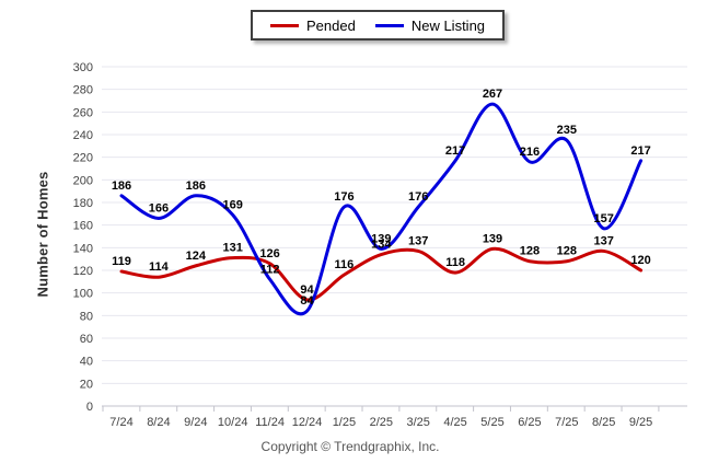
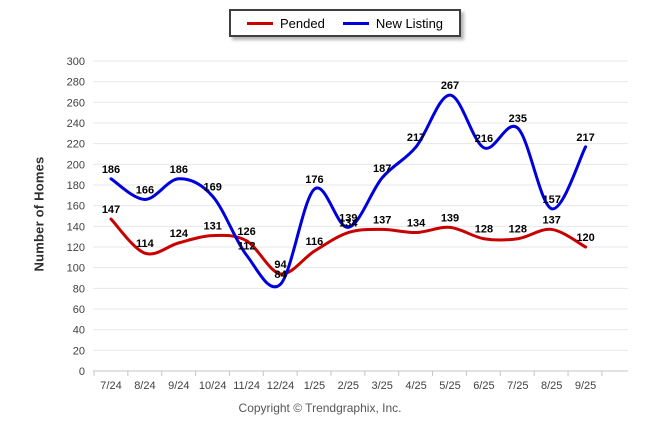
Pended/7/24: 119 -> 147
New Listing/3/25: 176 -> 187
Pended/4/25: 118 -> 134
